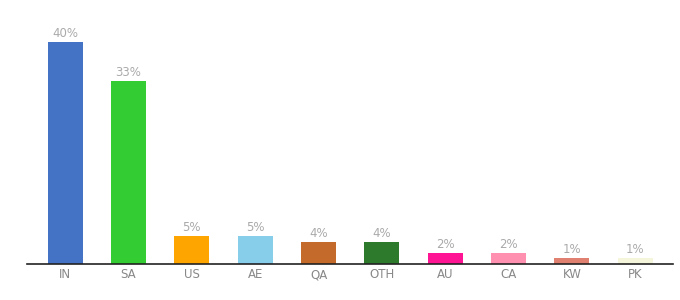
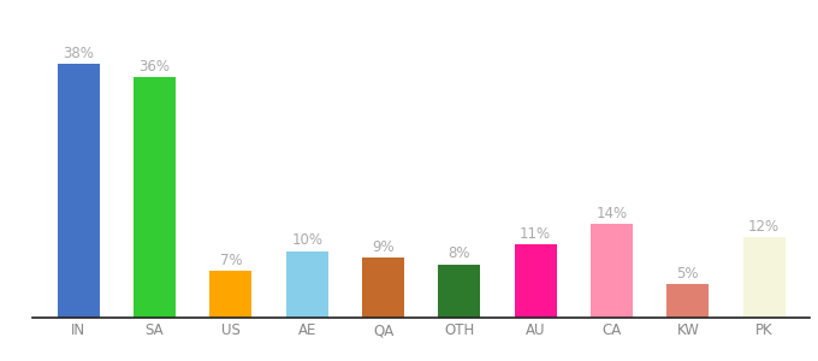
IN: 40% -> 38%
SA: 33% -> 36%
US: 5% -> 7%
AE: 5% -> 10%
QA: 4% -> 9%
OTH: 4% -> 8%
AU: 2% -> 11%
CA: 2% -> 14%
KW: 1% -> 5%
PK: 1% -> 12%
